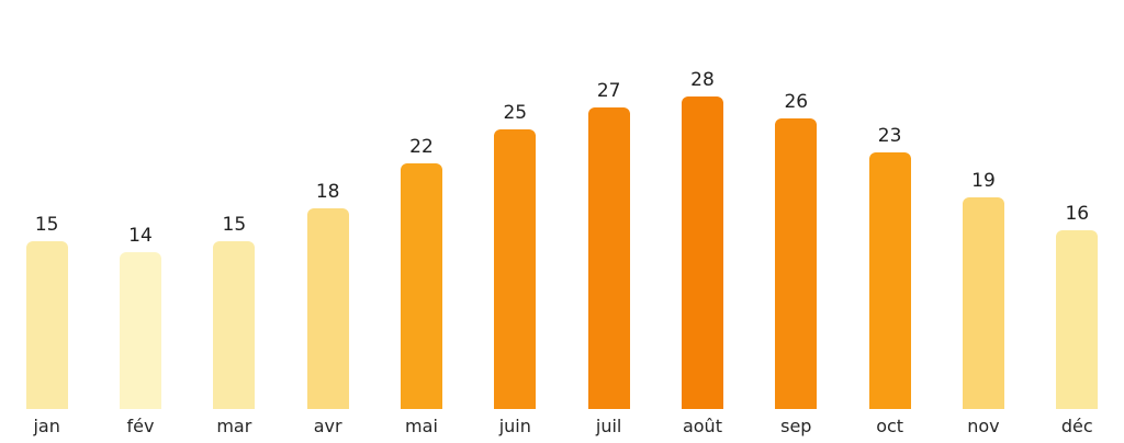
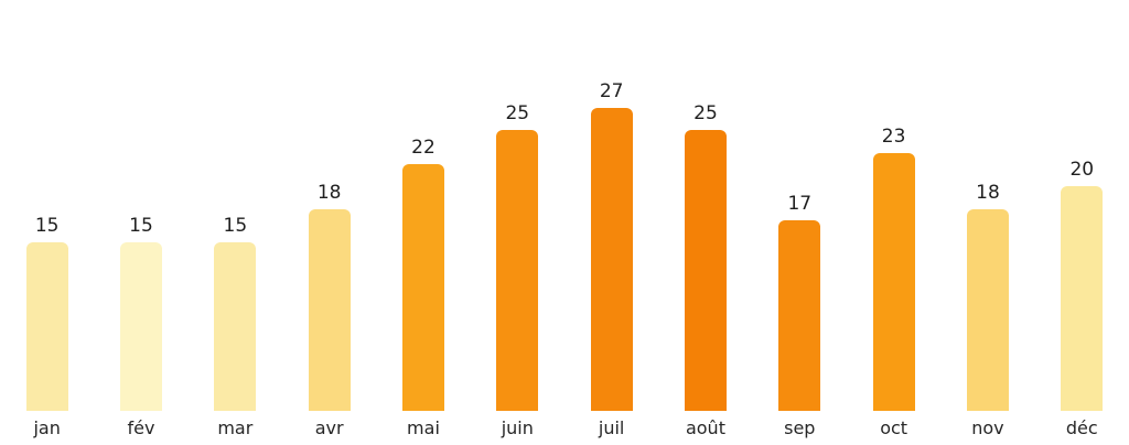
fév: 14 -> 15
août: 28 -> 25
sep: 26 -> 17
nov: 19 -> 18
déc: 16 -> 20
